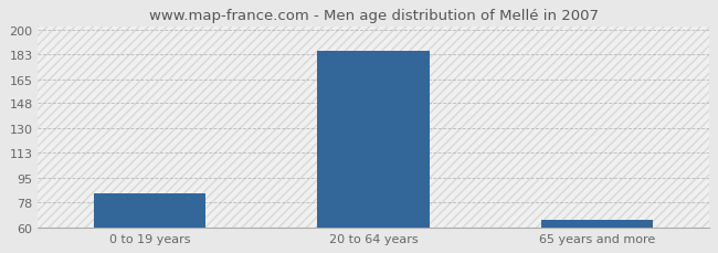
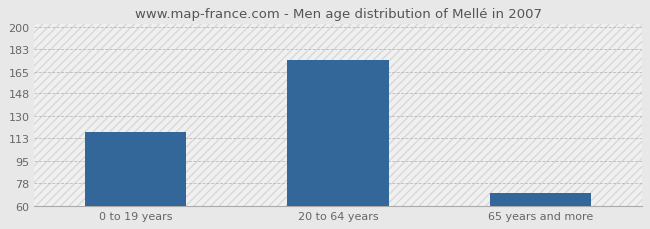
0 to 19 years: 84 -> 118
20 to 64 years: 185 -> 174
65 years and more: 65 -> 70
